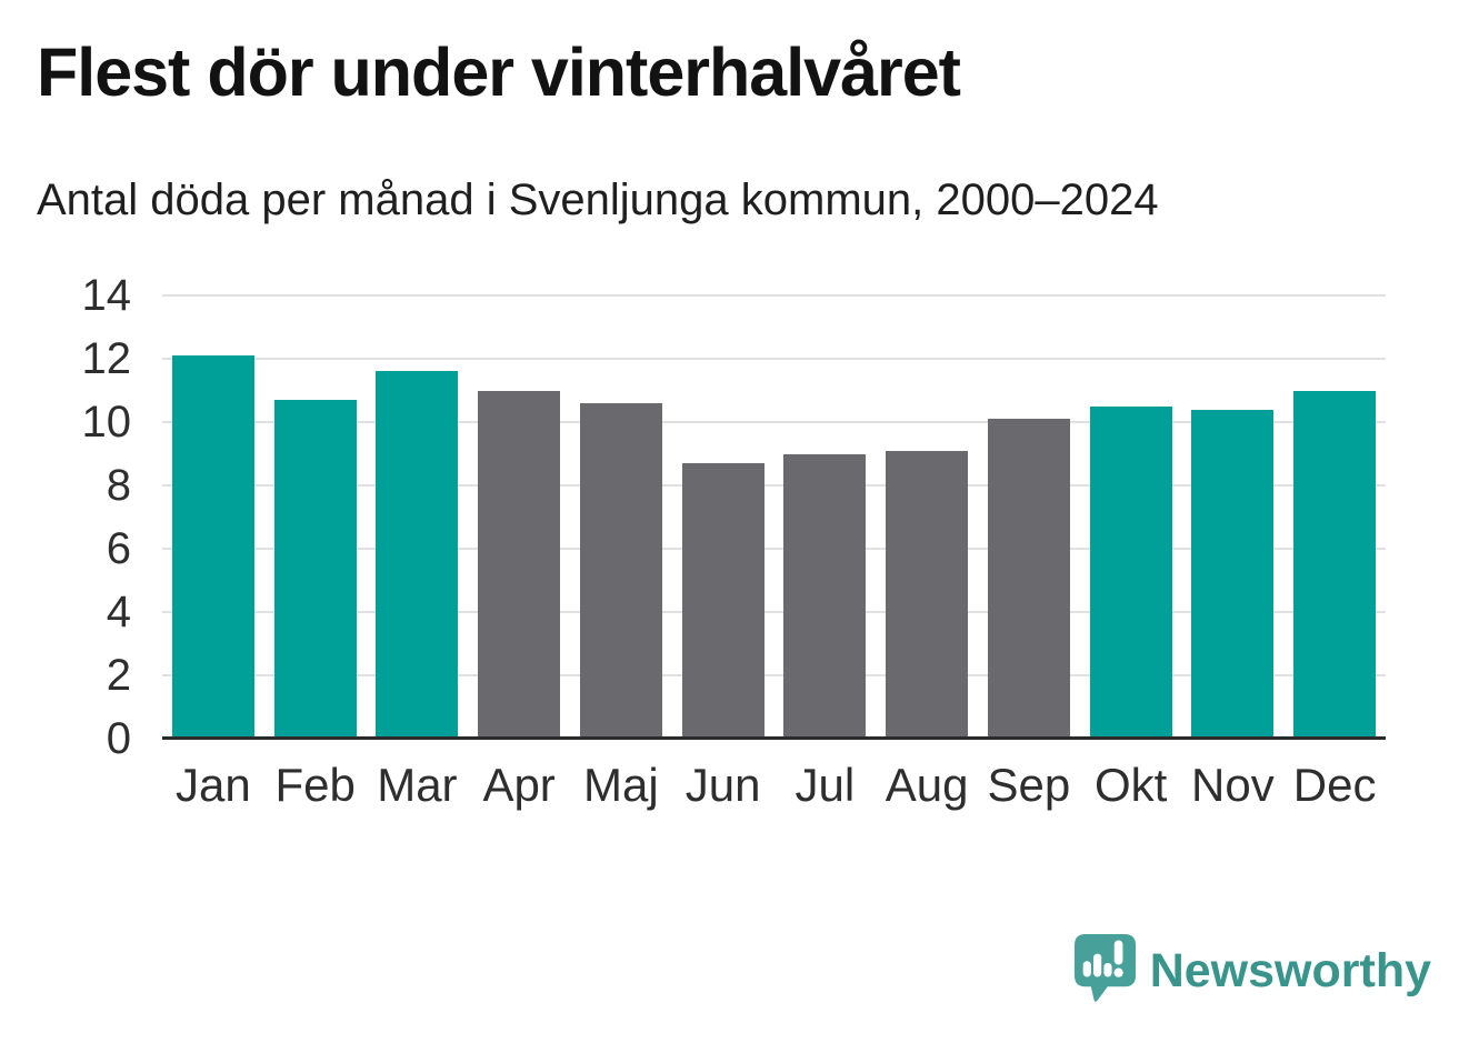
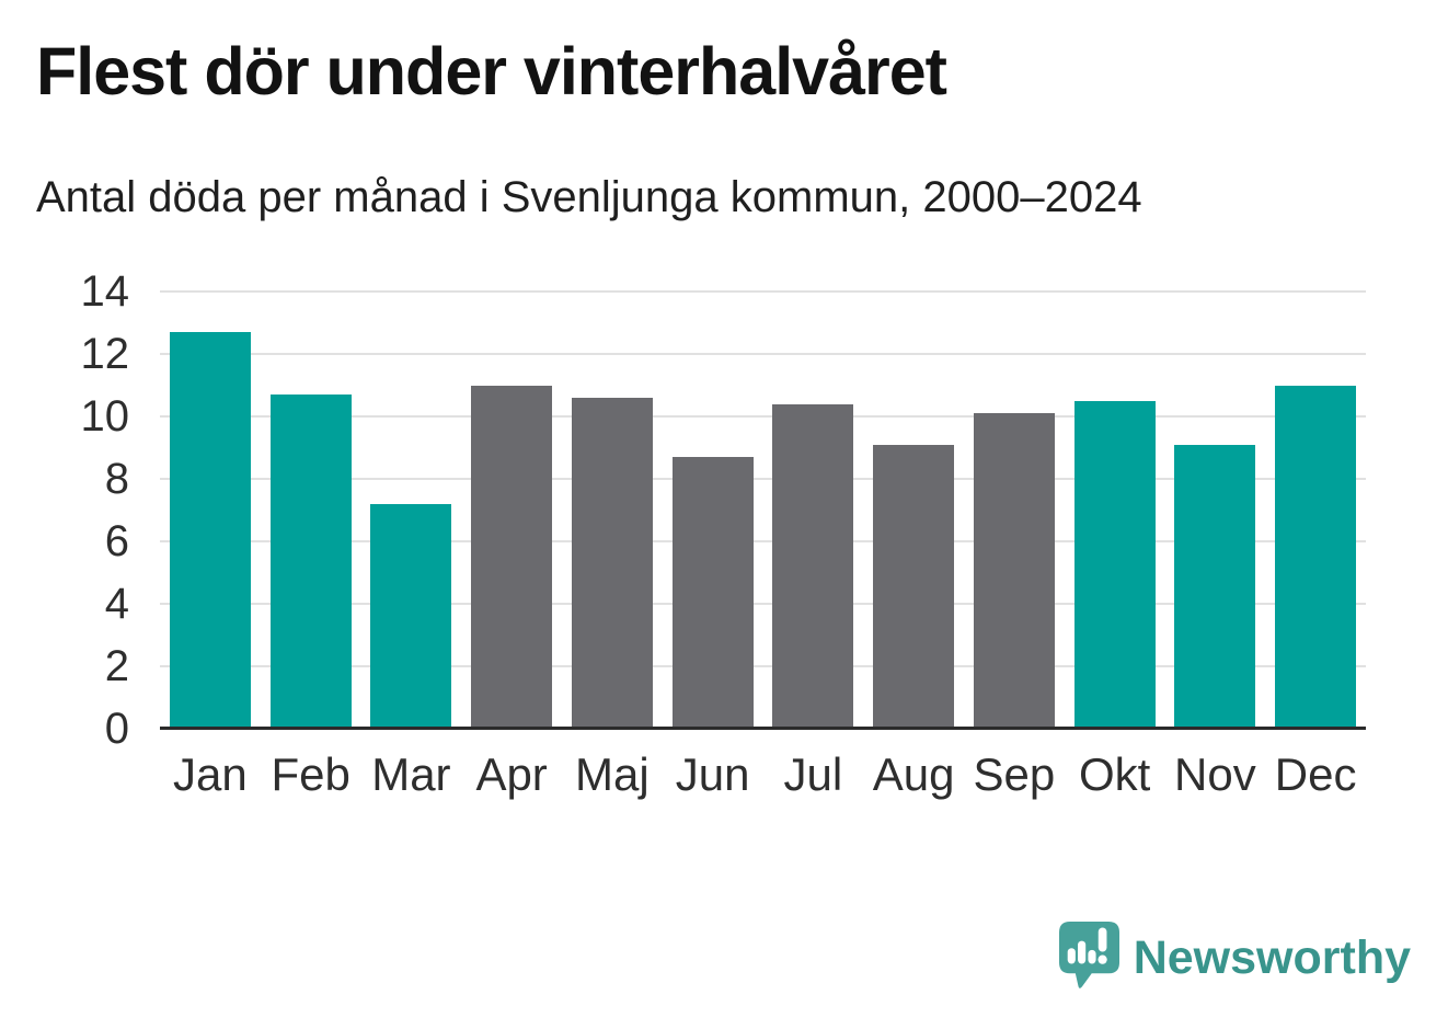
Jan: 12.1 -> 12.7
Mar: 11.6 -> 7.2
Jul: 9.0 -> 10.4
Nov: 10.4 -> 9.1
